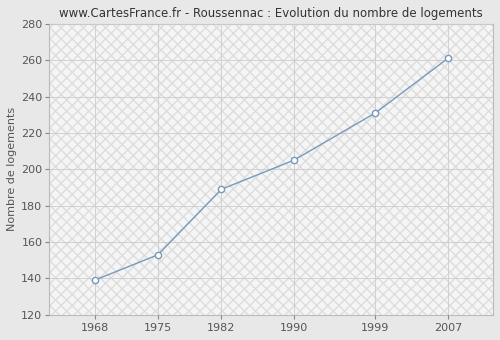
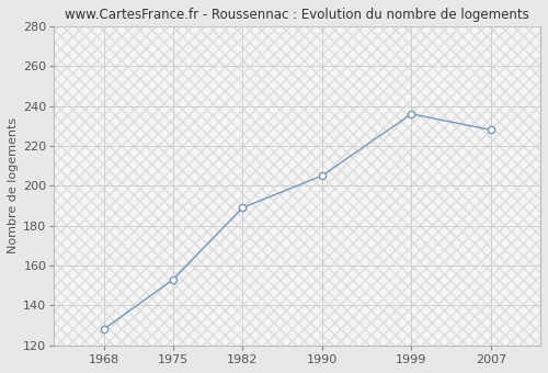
1968: 139 -> 128
1999: 231 -> 236
2007: 261 -> 228
